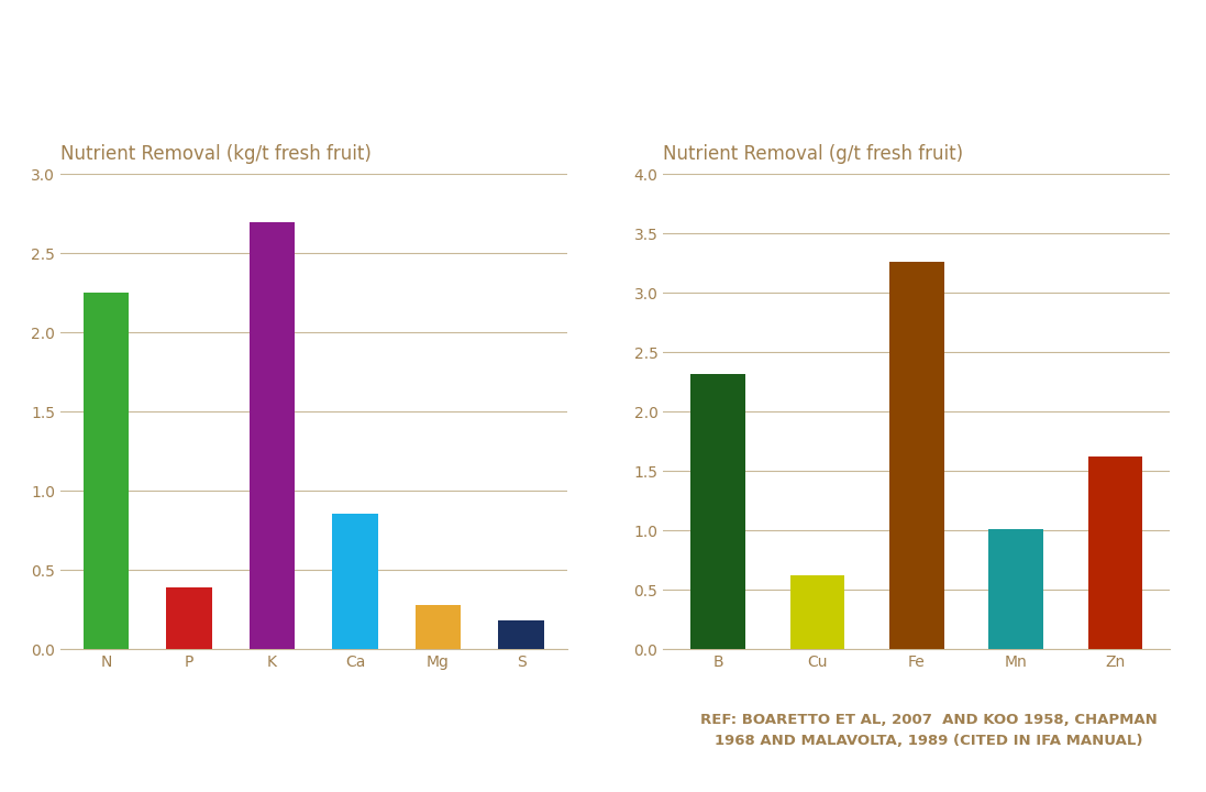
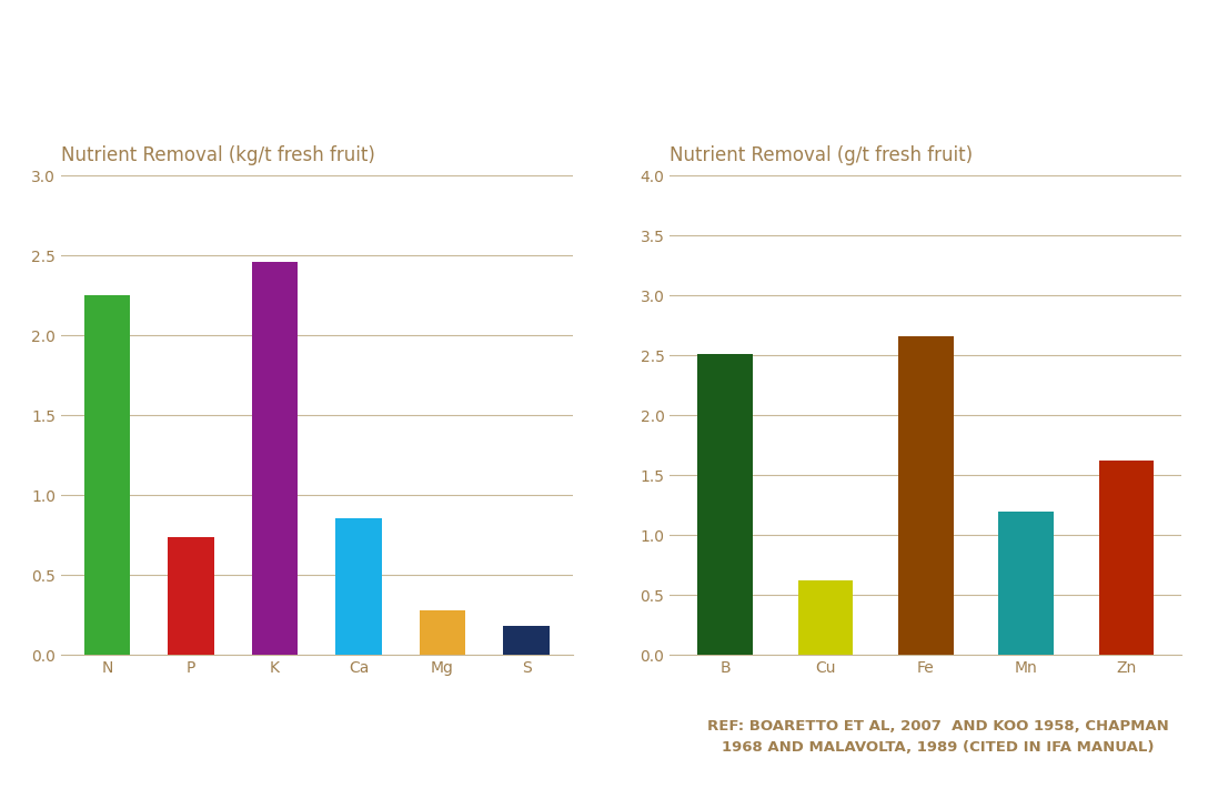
Nutrient Removal (kg/t fresh fruit)/P: 0.39 -> 0.74
Nutrient Removal (kg/t fresh fruit)/K: 2.70 -> 2.46
Nutrient Removal (g/t fresh fruit)/B: 2.32 -> 2.51
Nutrient Removal (g/t fresh fruit)/Fe: 3.26 -> 2.66
Nutrient Removal (g/t fresh fruit)/Mn: 1.01 -> 1.20
